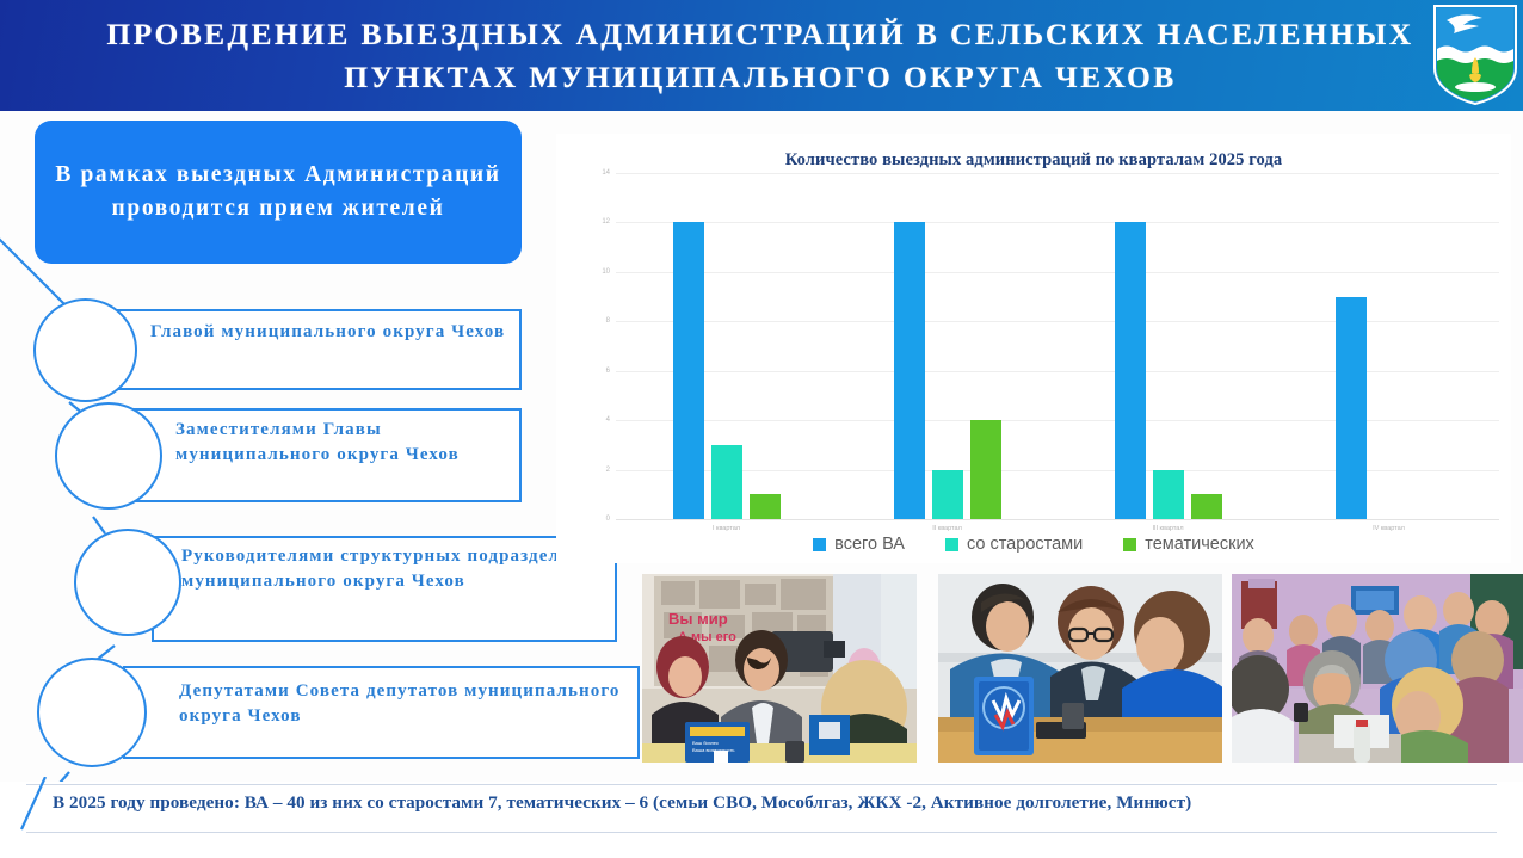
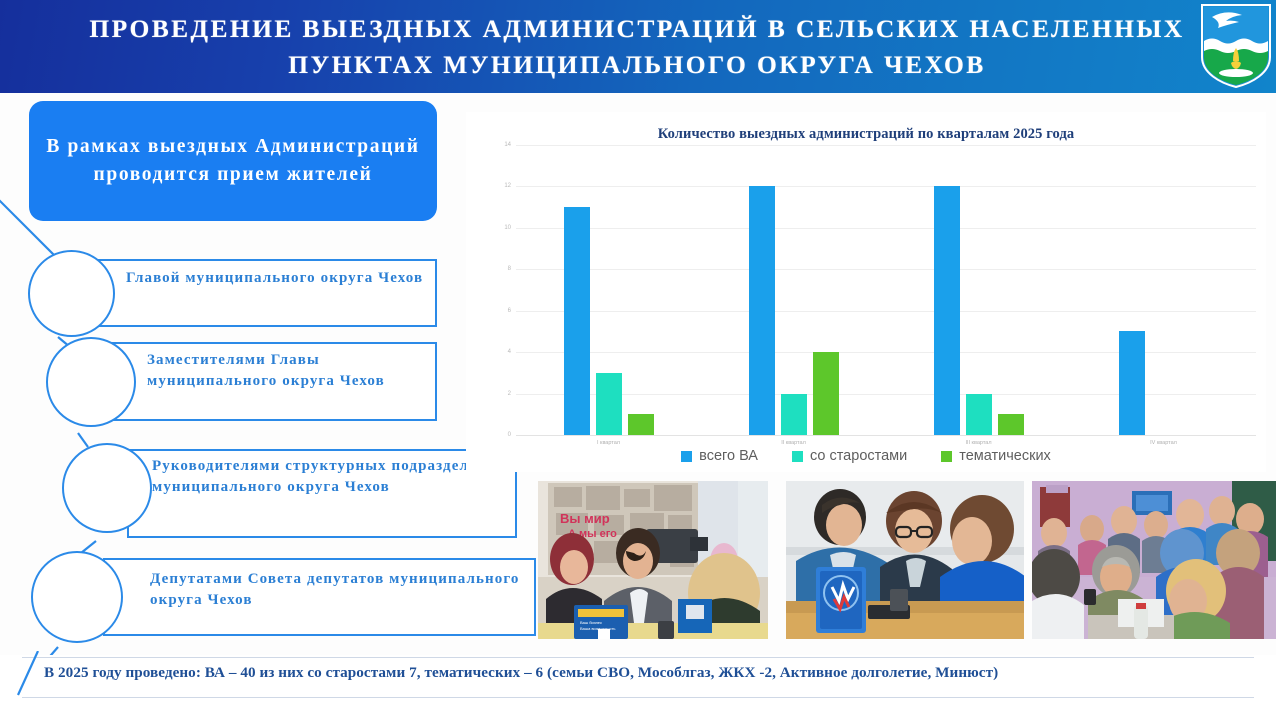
всего ВА/I квартал: 12 -> 11
всего ВА/IV квартал: 9 -> 5
